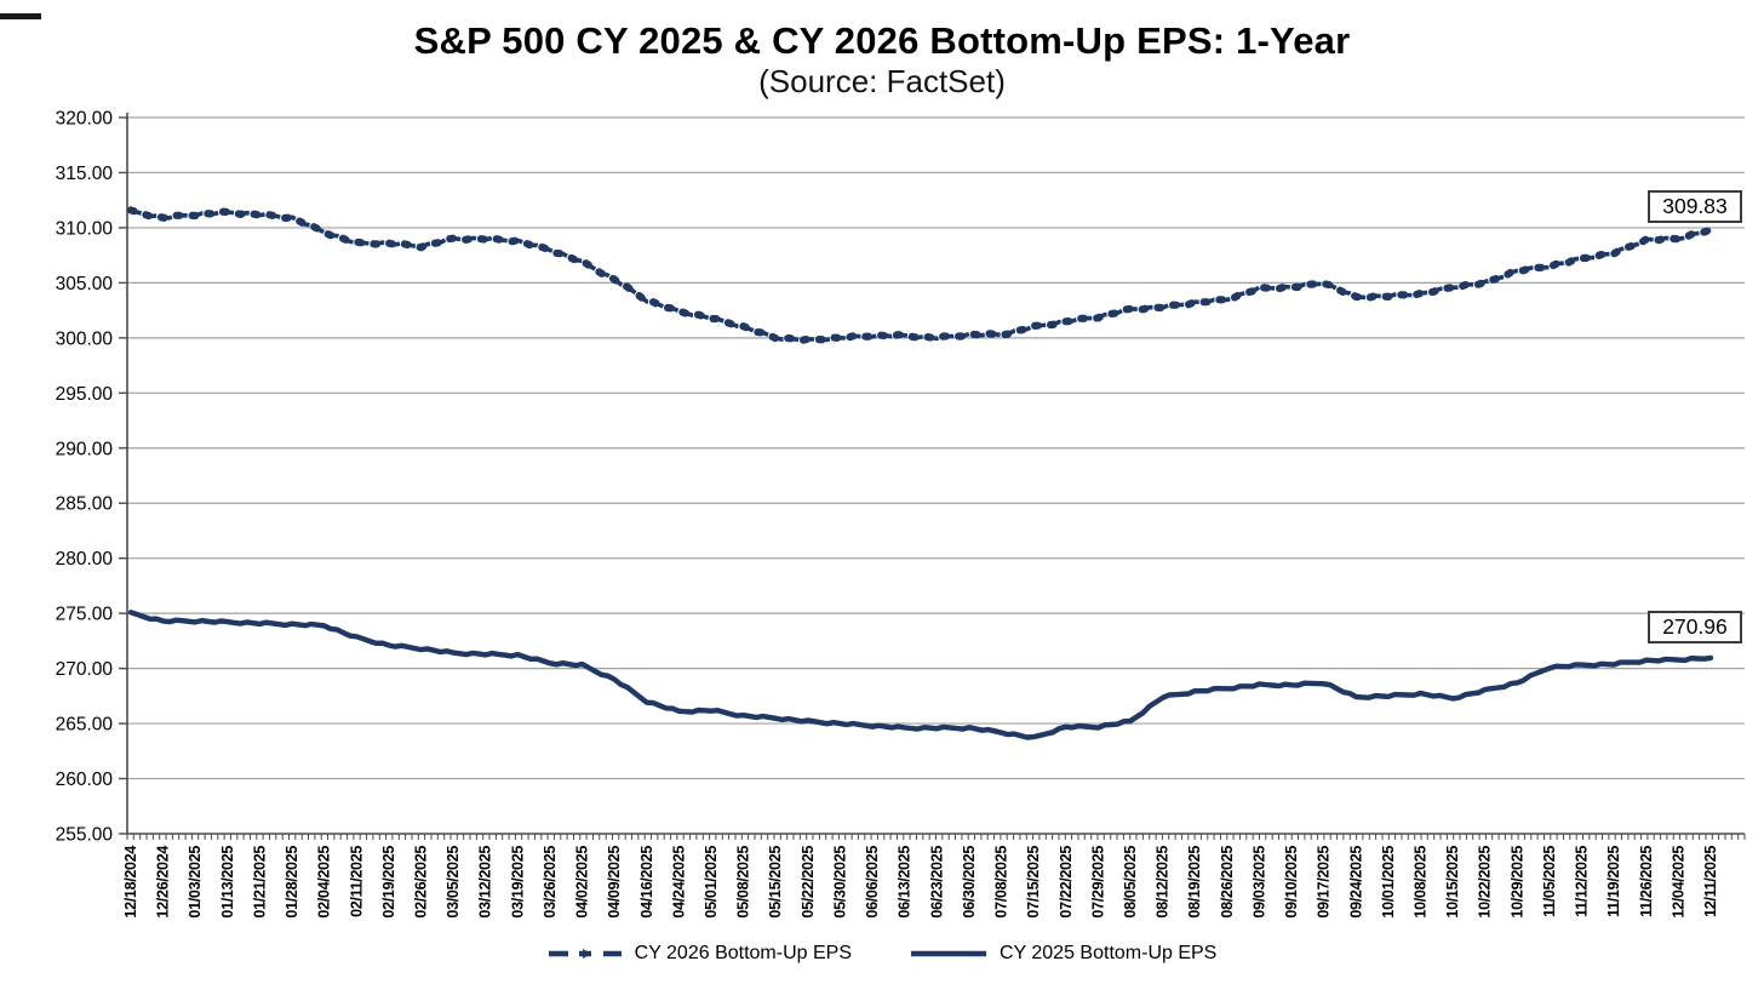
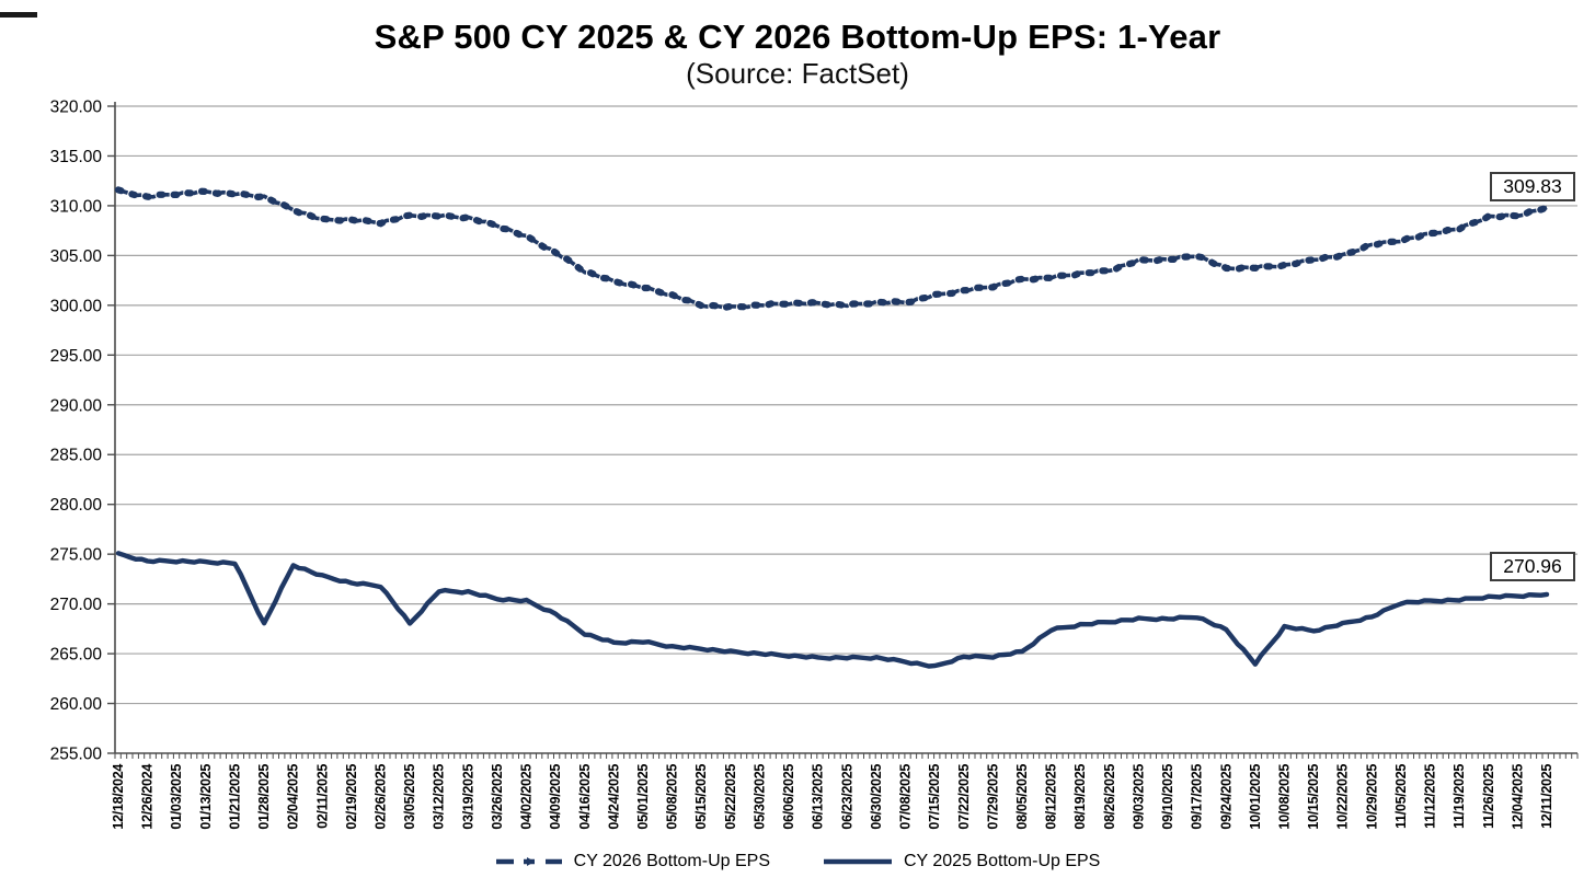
CY 2025 Bottom-Up EPS/01/28/2025: 274 -> 268
CY 2025 Bottom-Up EPS/03/05/2025: 271 -> 268
CY 2025 Bottom-Up EPS/10/01/2025: 268 -> 264
